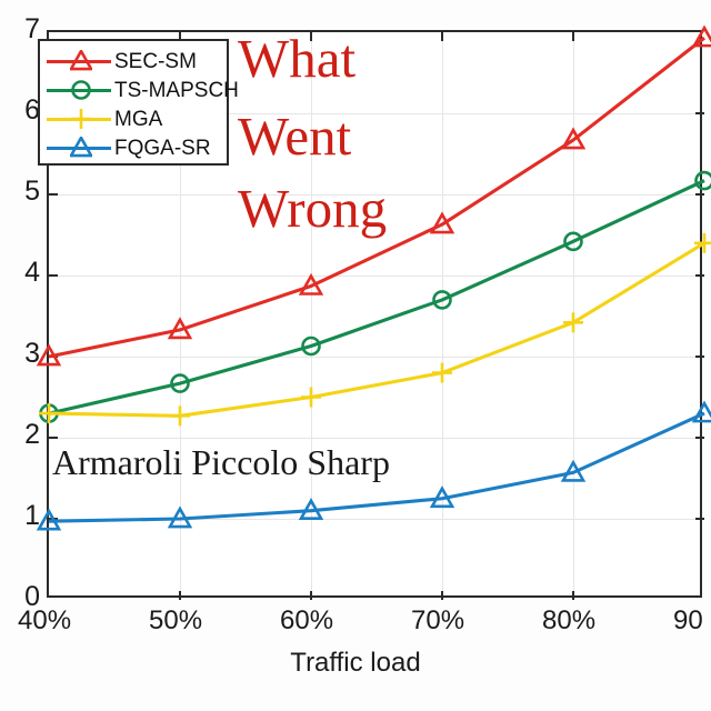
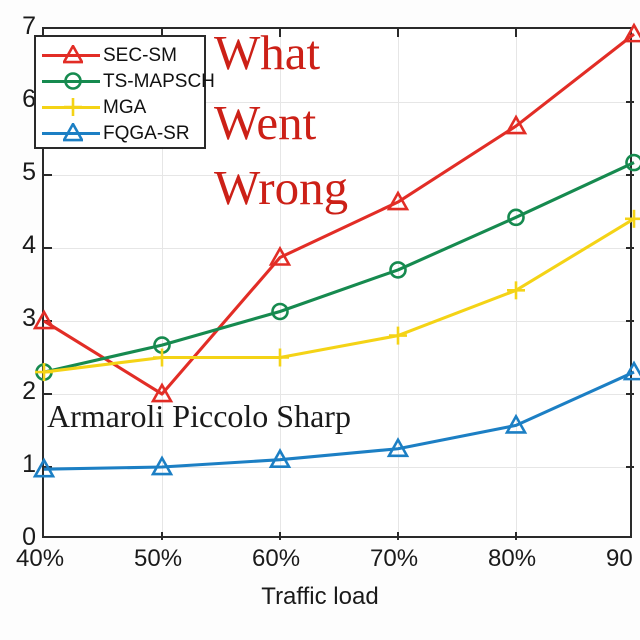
SEC-SM/50%: 3.3 -> 2.0
MGA/50%: 2.3 -> 2.5
